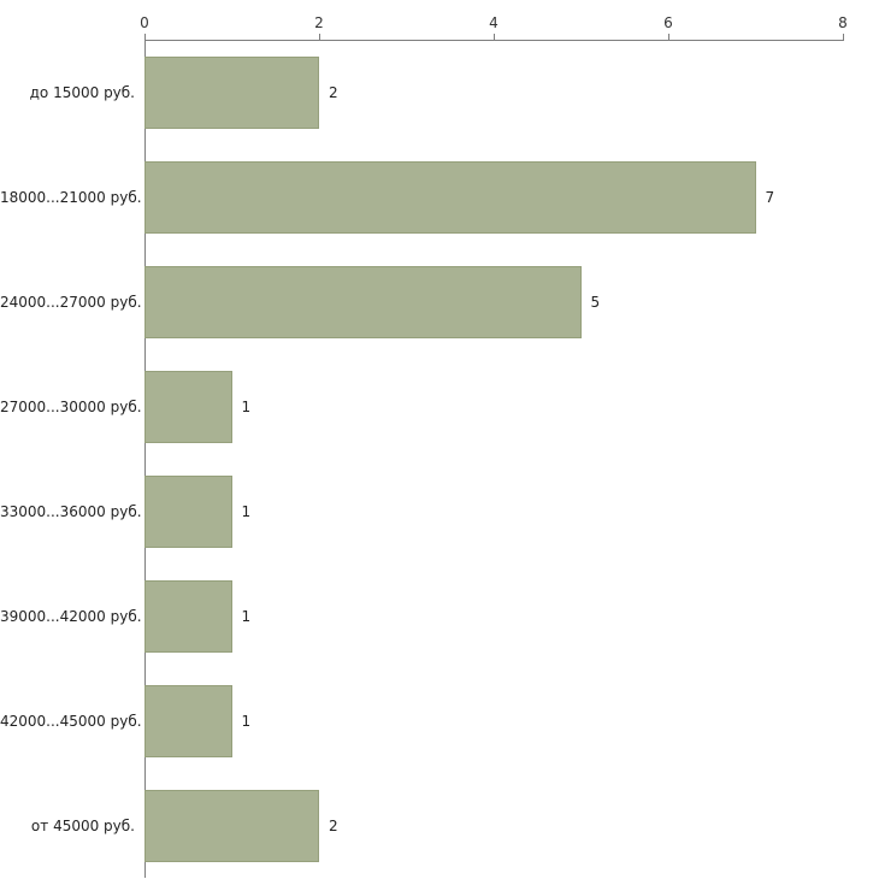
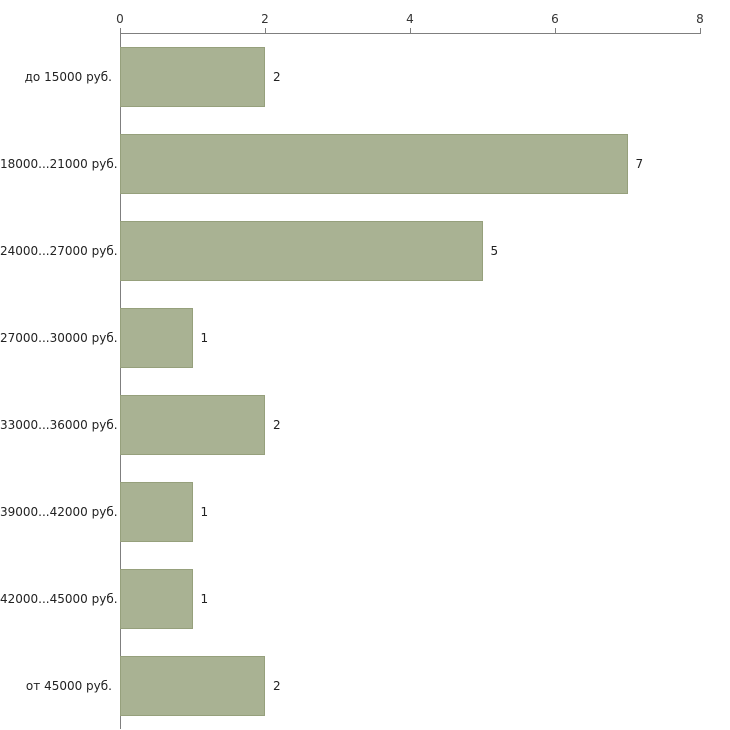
33000...36000 руб.: 1 -> 2
